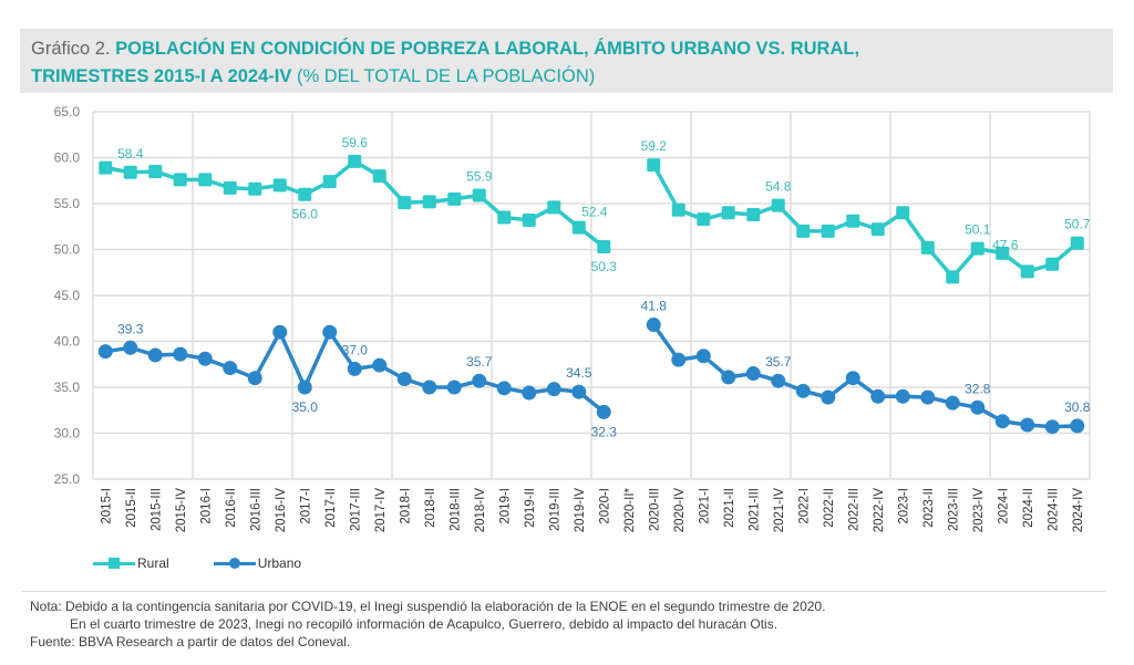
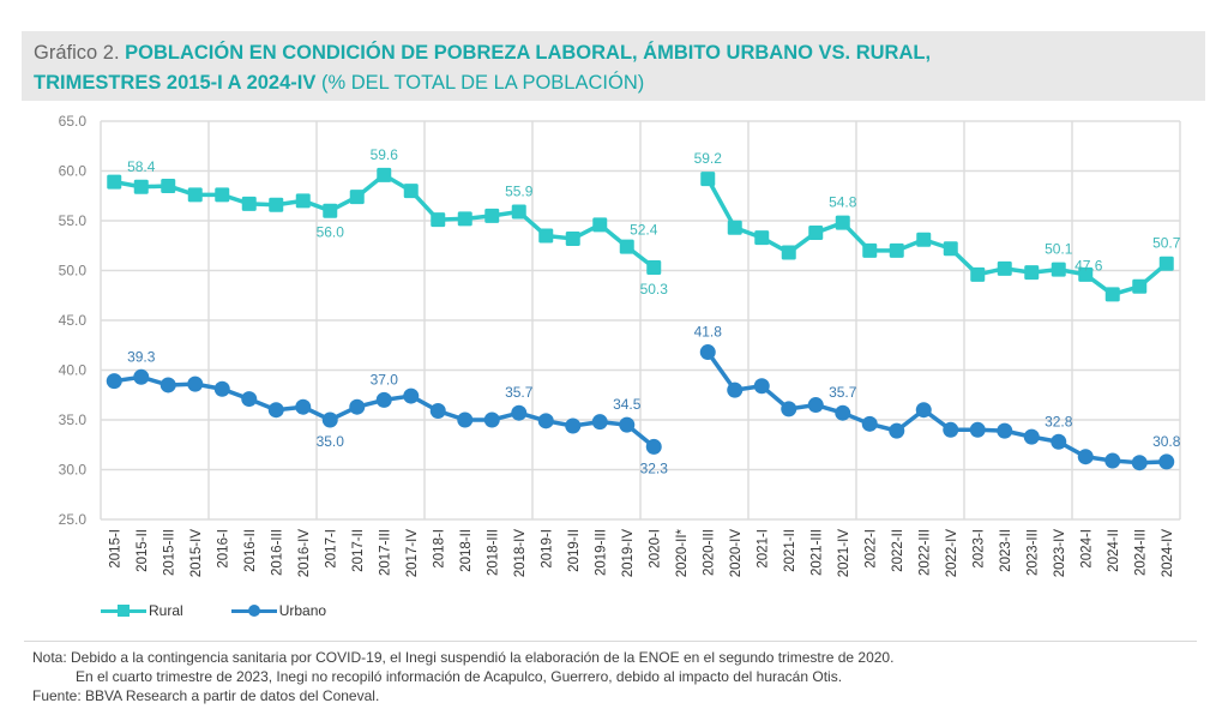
Urbano/2016-IV: 41 -> 36
Urbano/2017-II: 41 -> 36
Rural/2021-II: 54 -> 52
Rural/2023-I: 54 -> 50
Rural/2023-III: 47 -> 50
